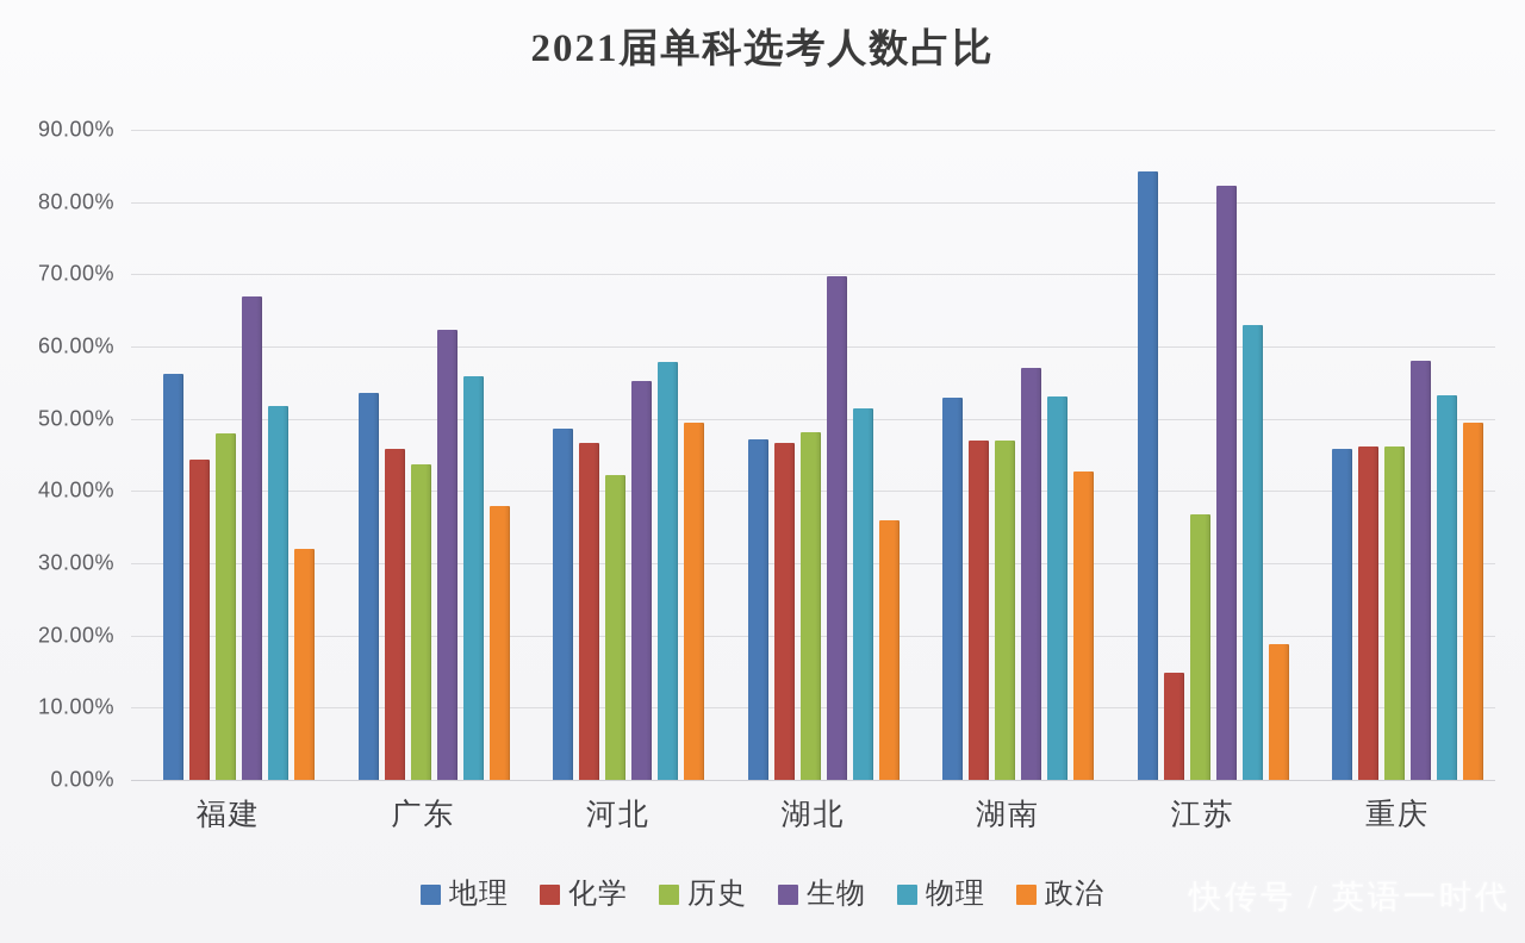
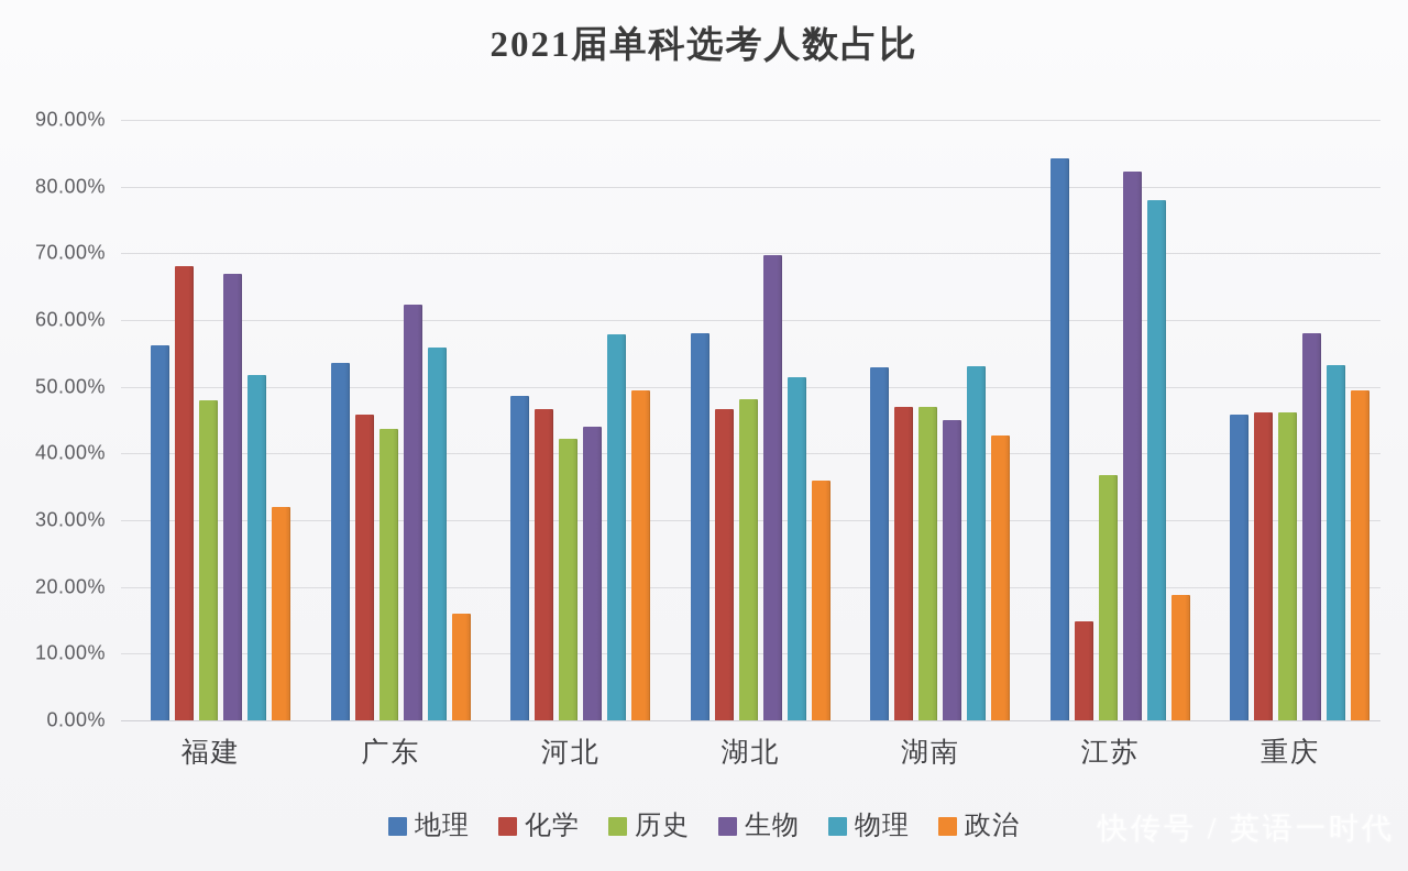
化学/福建: 44% -> 68%
政治/广东: 38% -> 16%
生物/河北: 55% -> 44%
地理/湖北: 47% -> 58%
生物/湖南: 57% -> 45%
物理/江苏: 63% -> 78%
